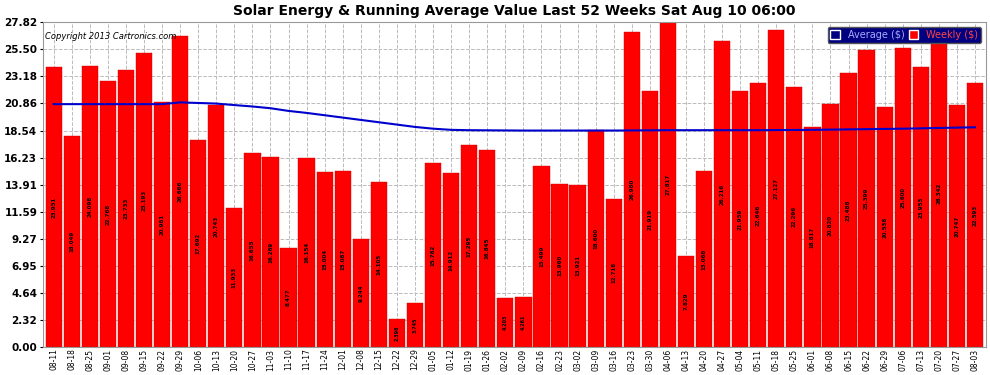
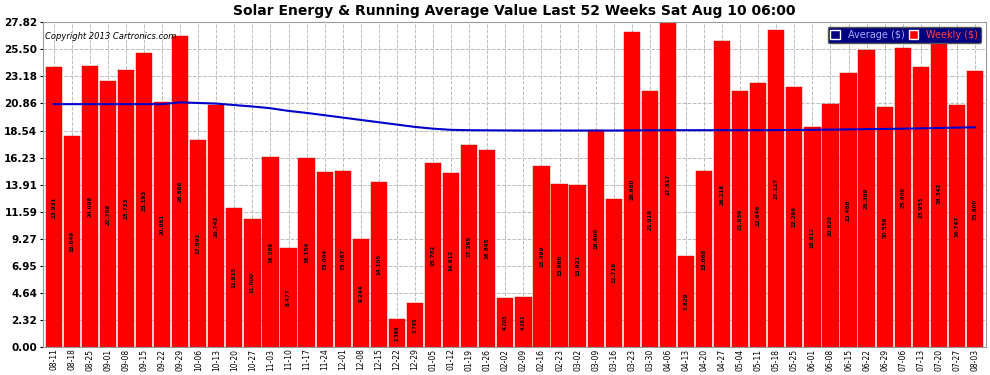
Weekly ($)/10-27: 16.7 -> 11.0
Weekly ($)/08-03: 22.6 -> 23.6
